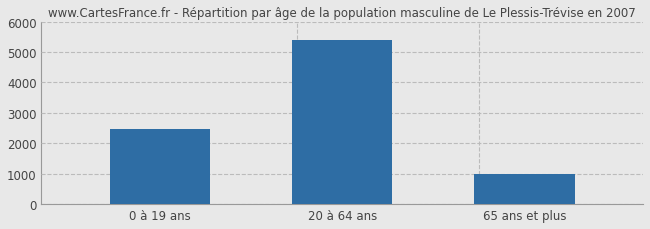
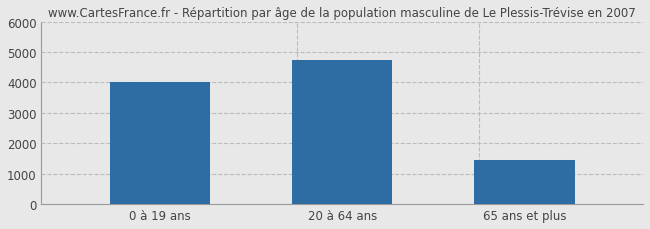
0 à 19 ans: 2480 -> 4000
20 à 64 ans: 5380 -> 4750
65 ans et plus: 1000 -> 1450
